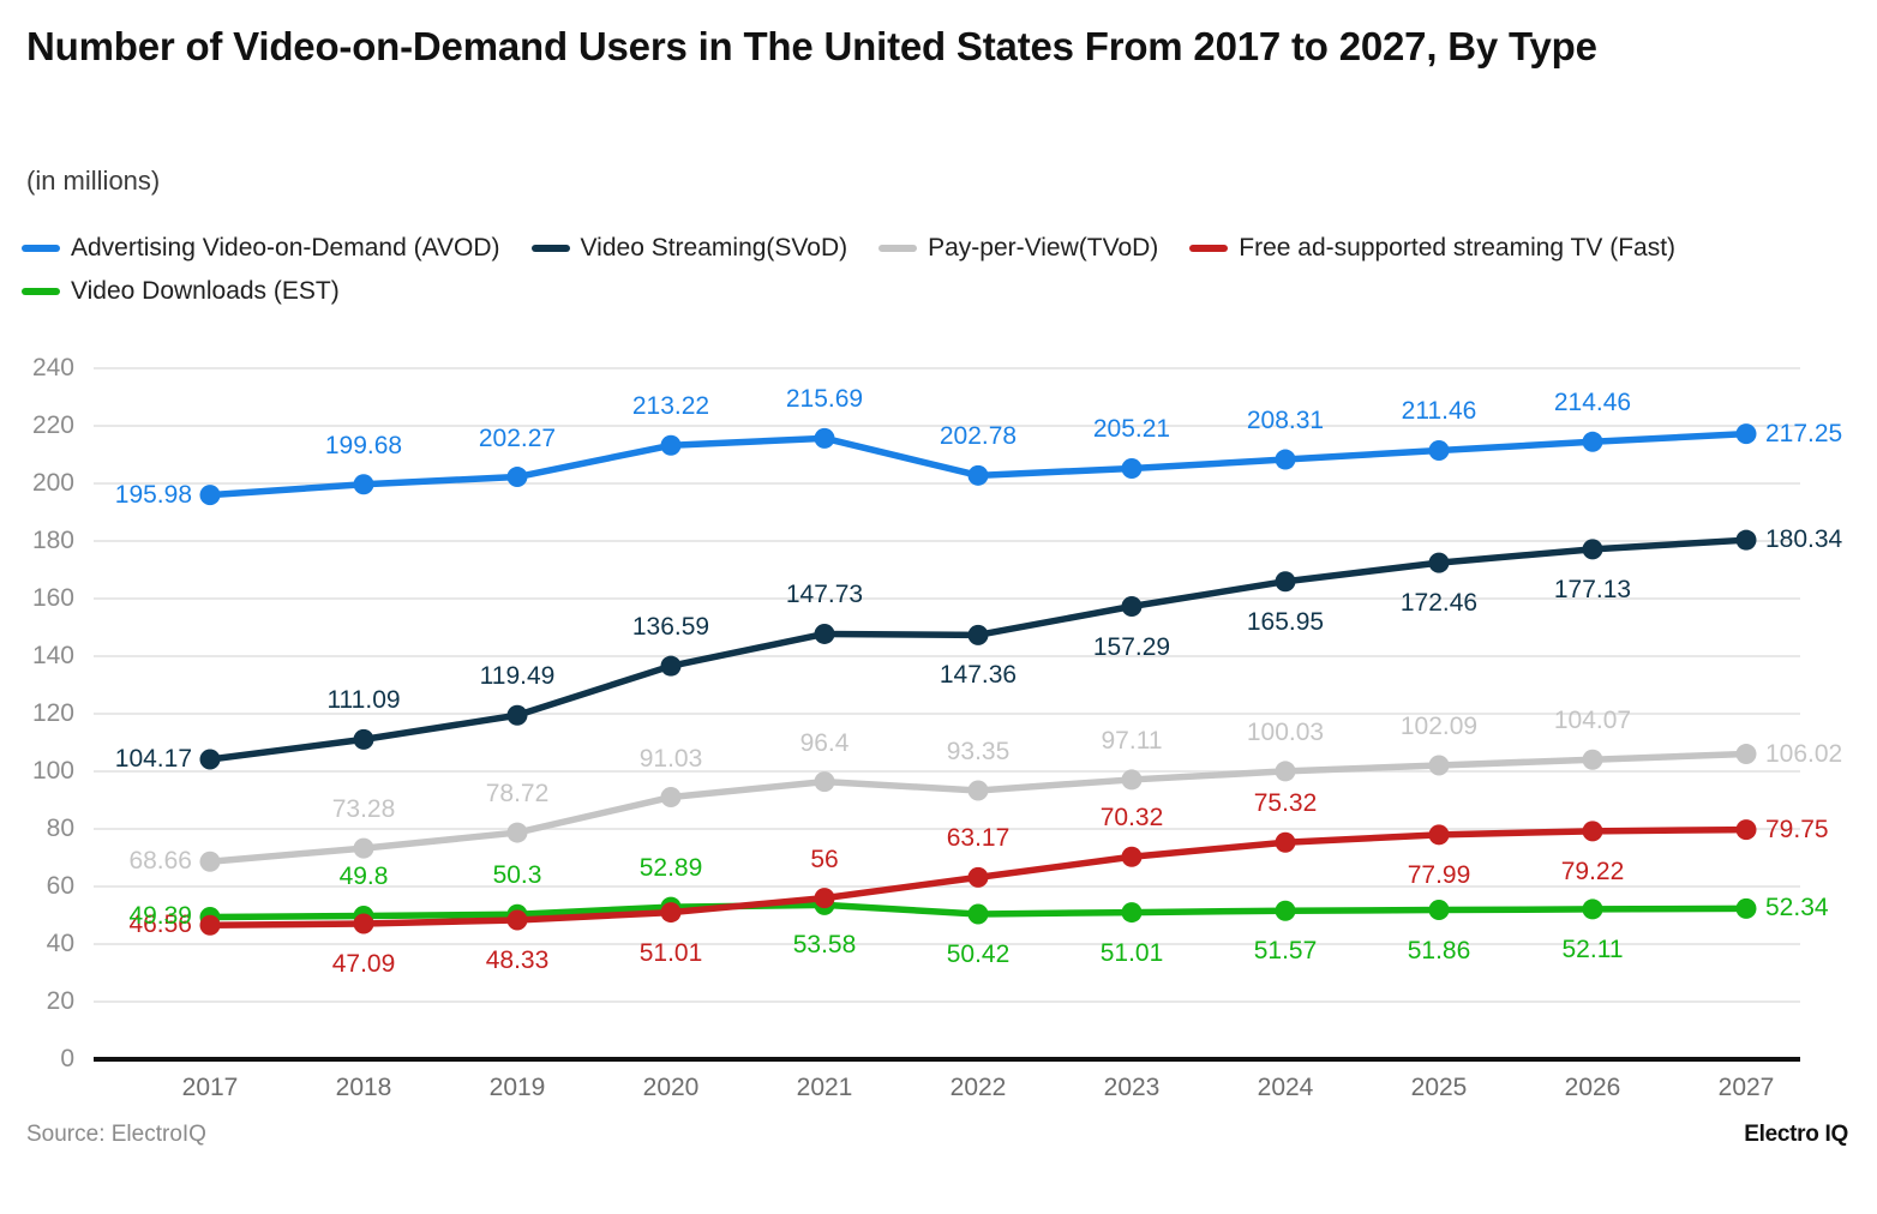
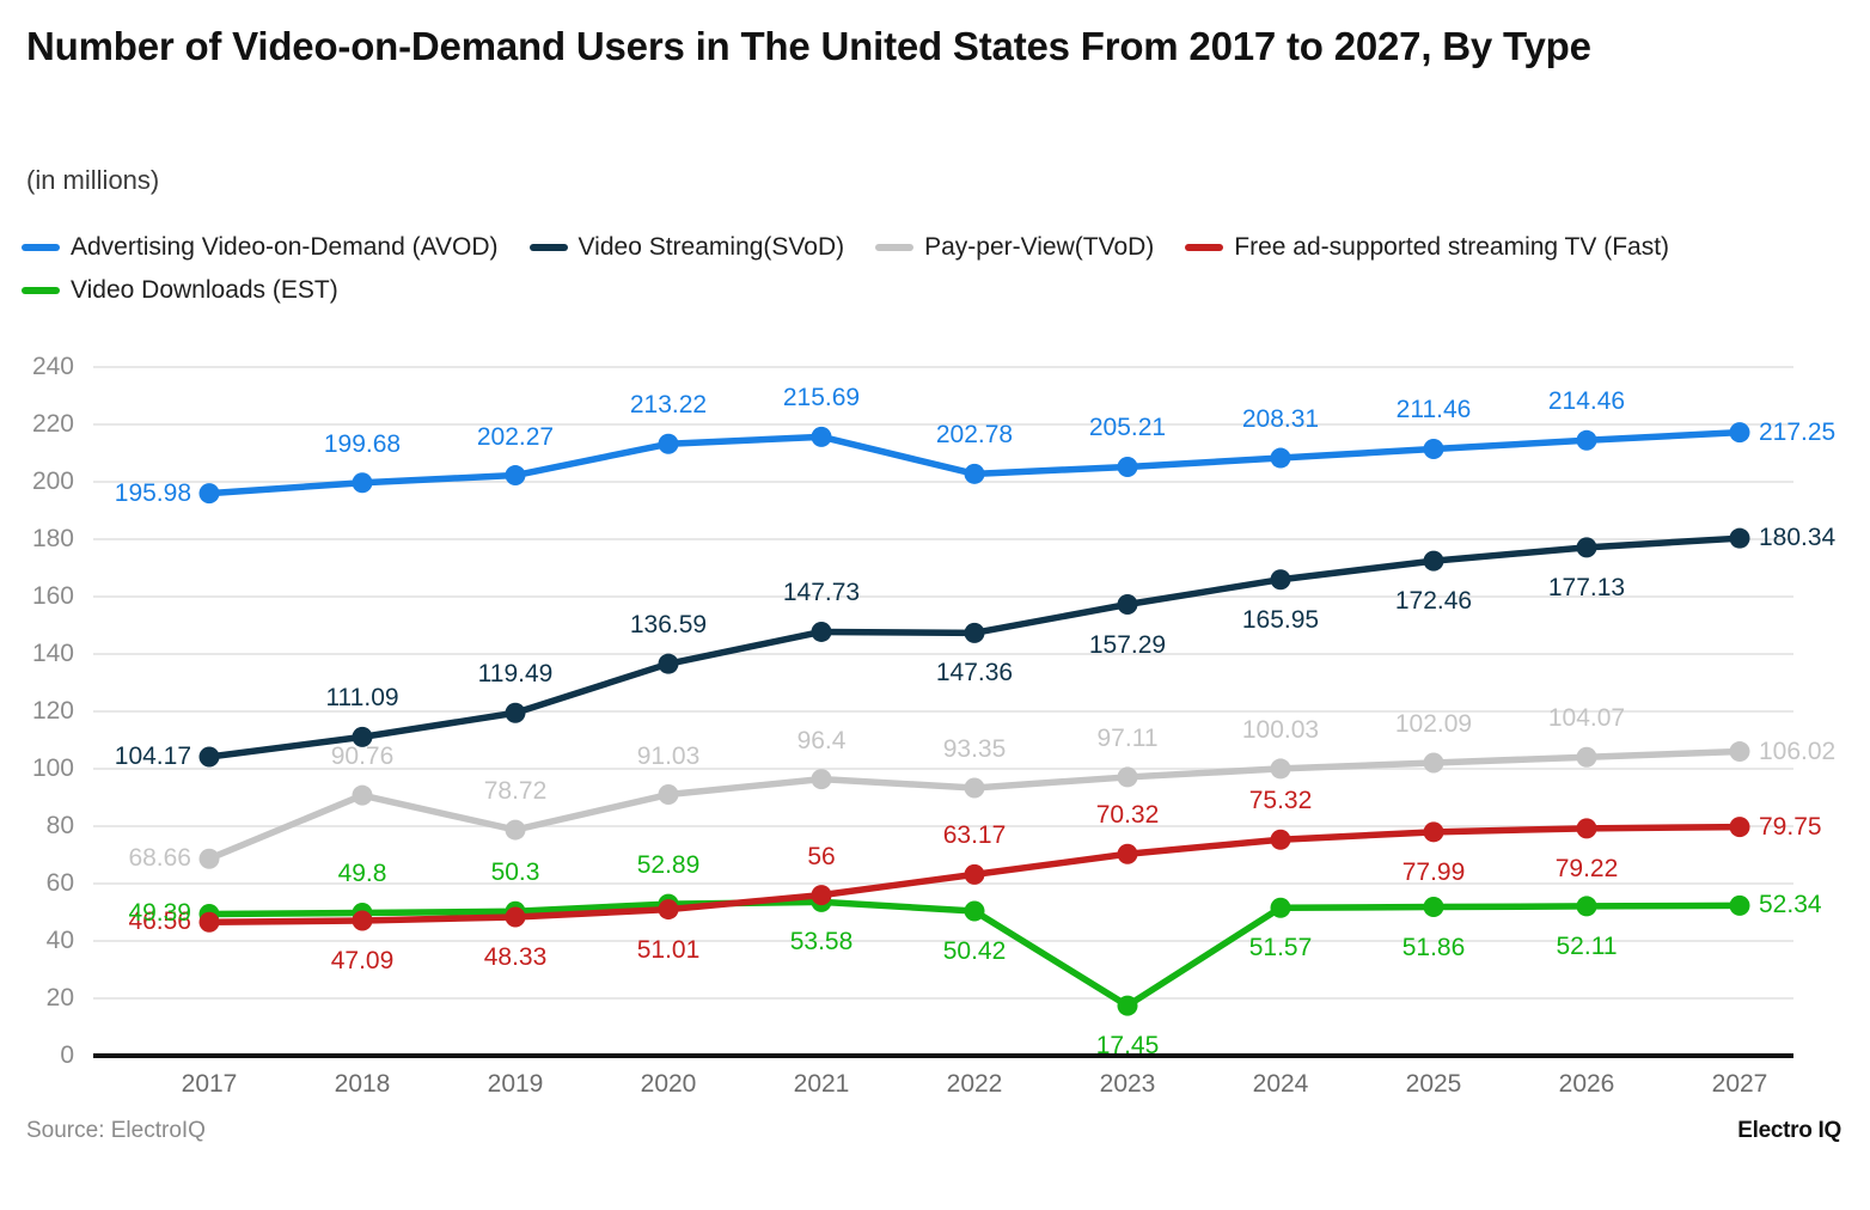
Pay-per-View(TVoD)/2018: 73.28 -> 90.76
Video Downloads (EST)/2023: 51.01 -> 17.45
